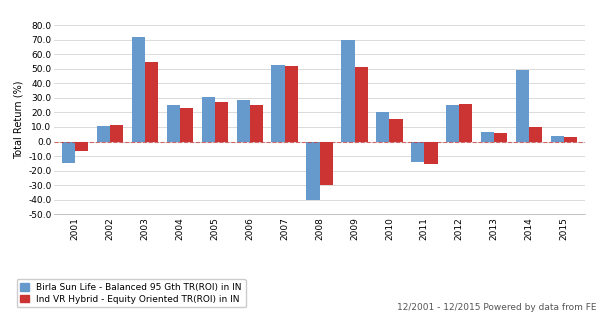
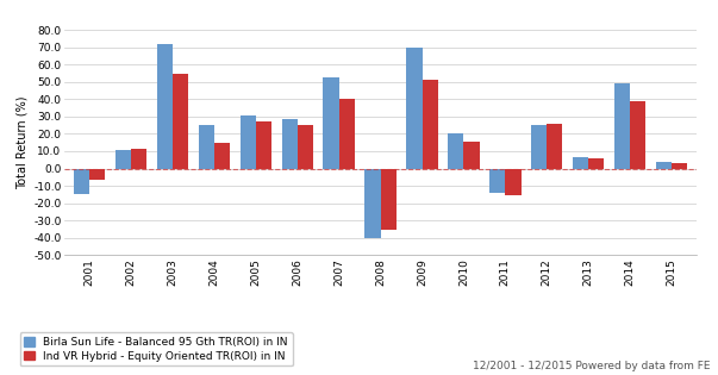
Ind VR Hybrid - Equity Oriented TR(ROI) in IN/2004: 23 -> 15
Ind VR Hybrid - Equity Oriented TR(ROI) in IN/2007: 52 -> 40
Ind VR Hybrid - Equity Oriented TR(ROI) in IN/2008: -30 -> -36
Ind VR Hybrid - Equity Oriented TR(ROI) in IN/2014: 10 -> 39
